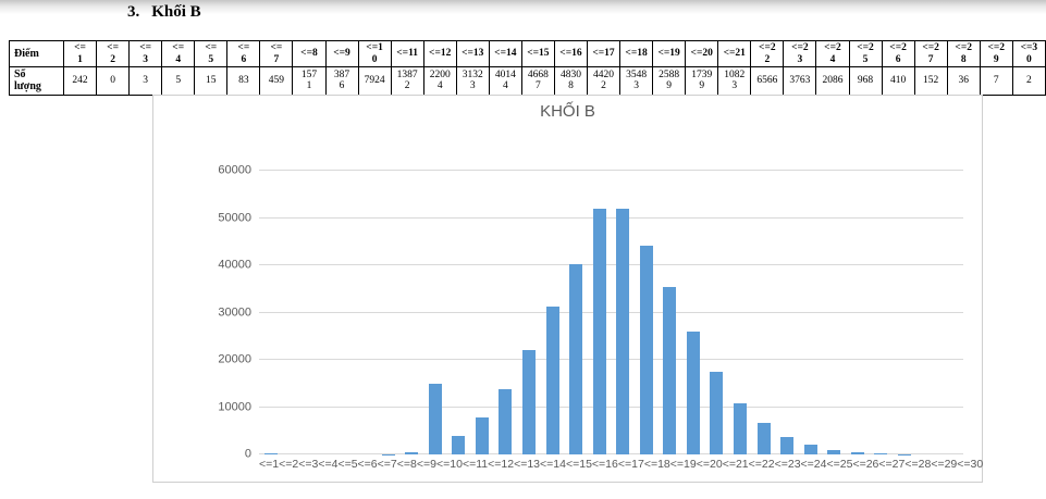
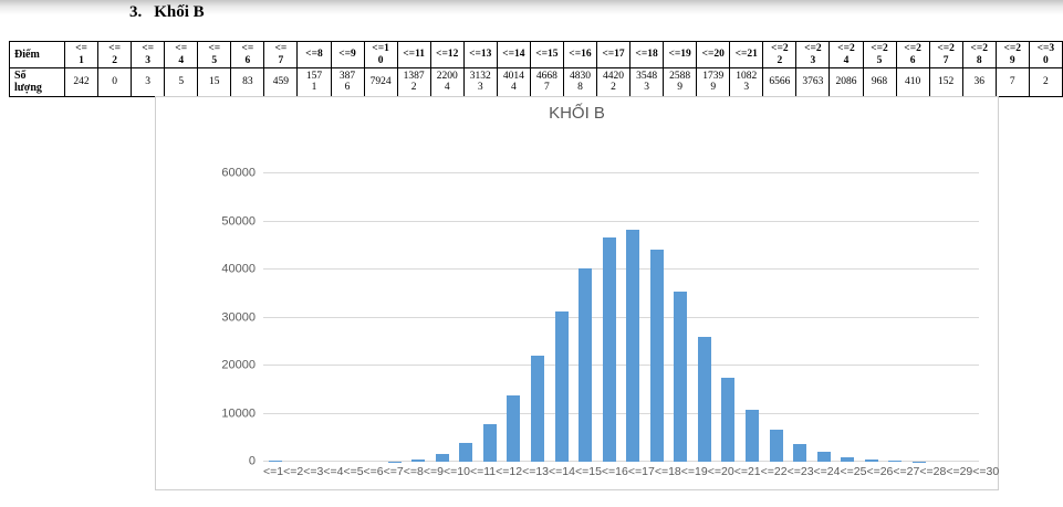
<=8: 15000 -> 2000
<=15: 52000 -> 47000
<=16: 52000 -> 48000
